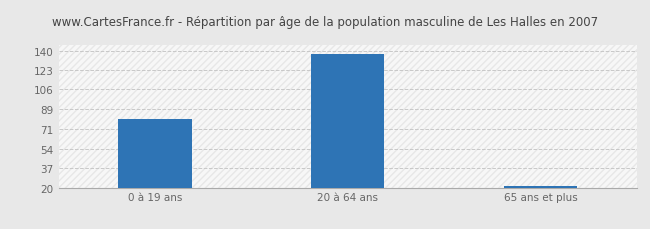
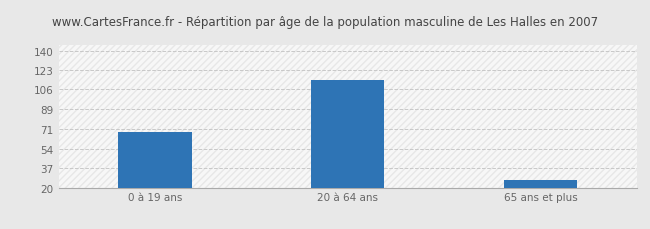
0 à 19 ans: 80 -> 69
20 à 64 ans: 137 -> 114
65 ans et plus: 21 -> 27
